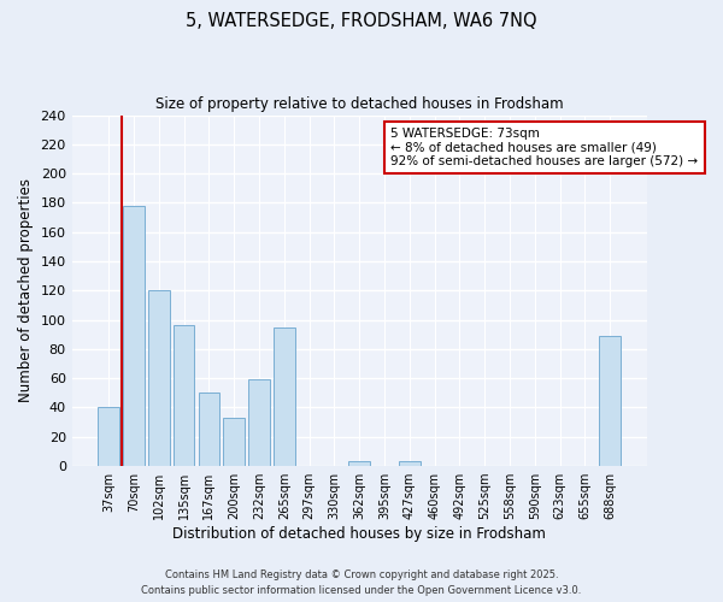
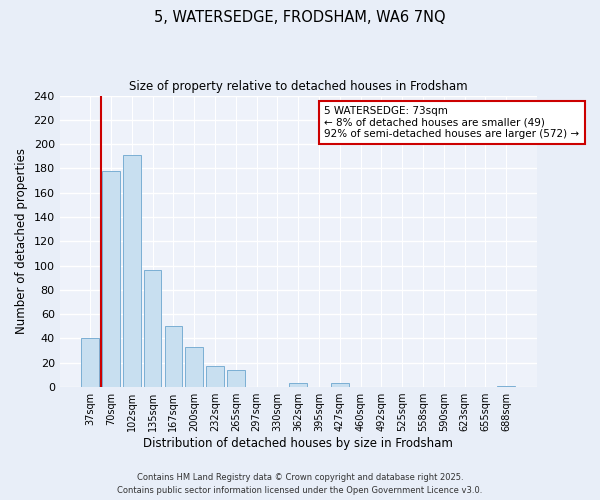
102sqm: 120 -> 191
232sqm: 59 -> 17
265sqm: 95 -> 14
688sqm: 89 -> 1
